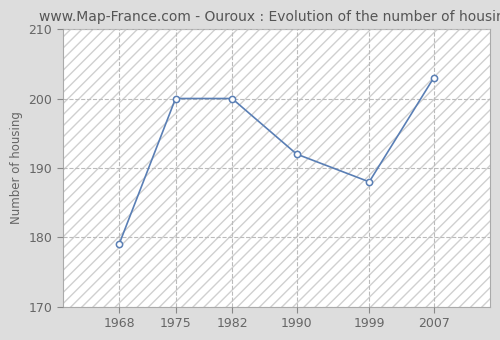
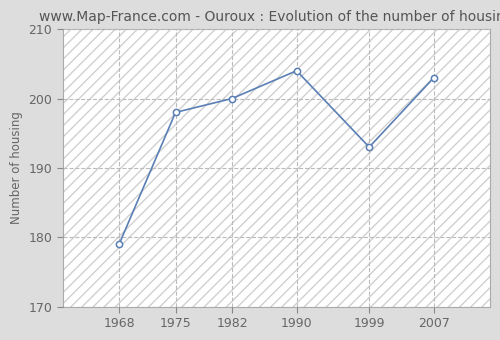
1975: 200 -> 198
1990: 192 -> 204
1999: 188 -> 193
